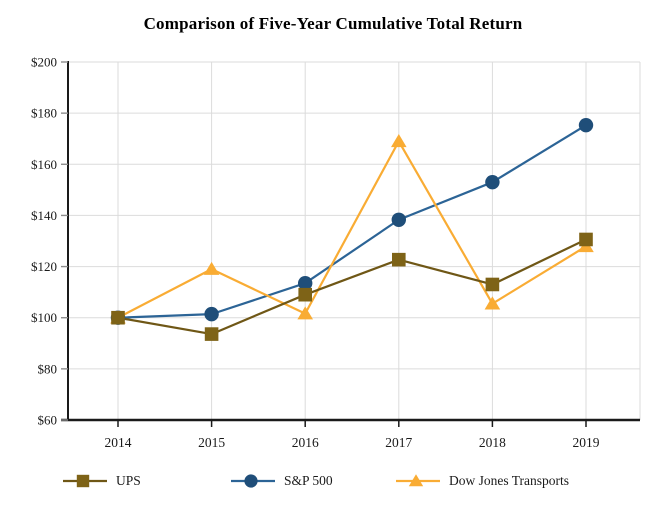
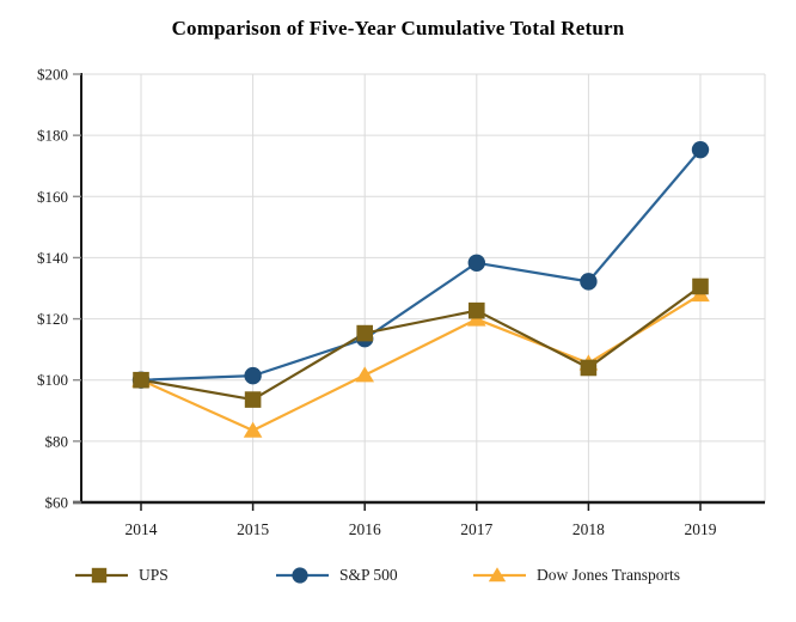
Dow Jones Transports/2015: $119 -> $84
UPS/2016: $109 -> $115
Dow Jones Transports/2017: $169 -> $120
S&P 500/2018: $153 -> $132
UPS/2018: $113 -> $104
